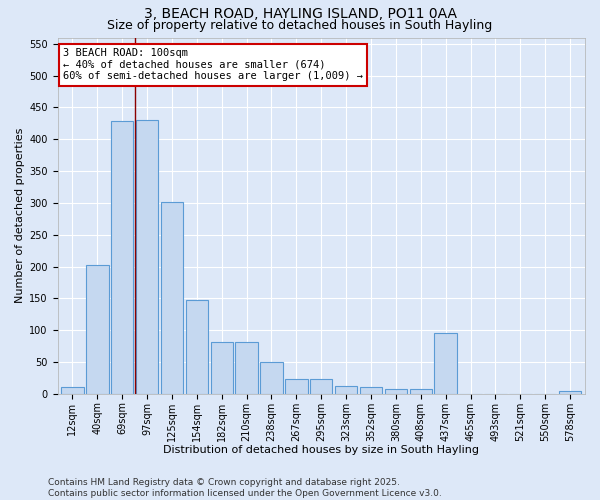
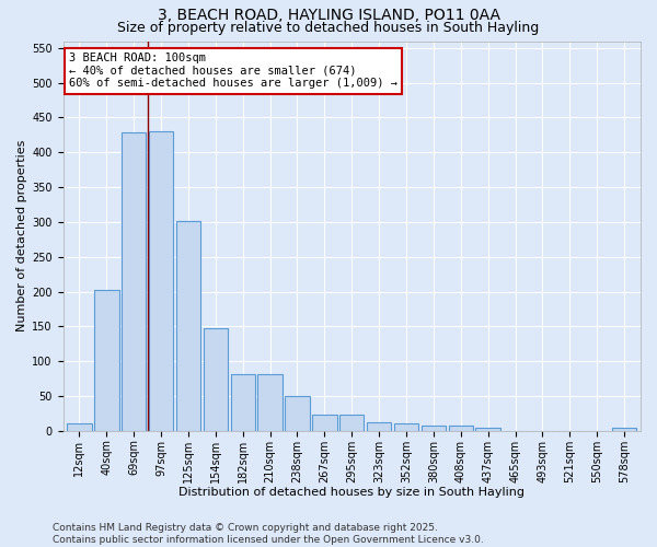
437sqm: 96 -> 5
